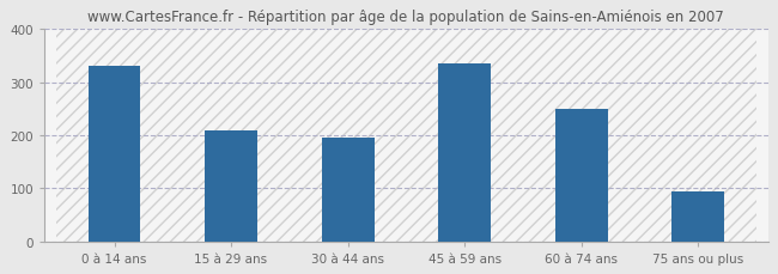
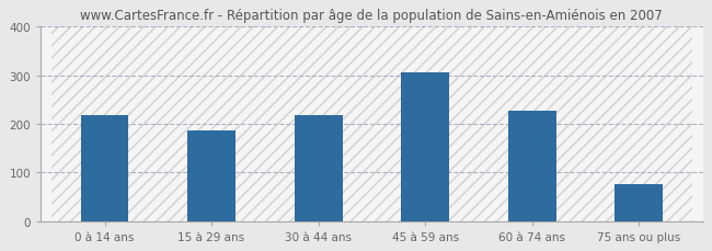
0 à 14 ans: 330 -> 217
15 à 29 ans: 210 -> 187
30 à 44 ans: 195 -> 217
45 à 59 ans: 335 -> 305
60 à 74 ans: 250 -> 227
75 ans ou plus: 95 -> 75
